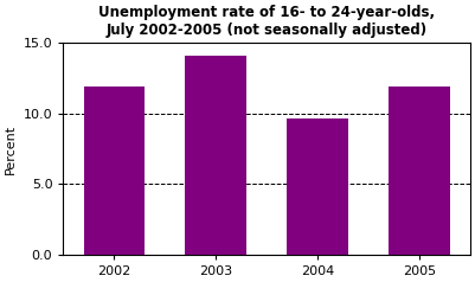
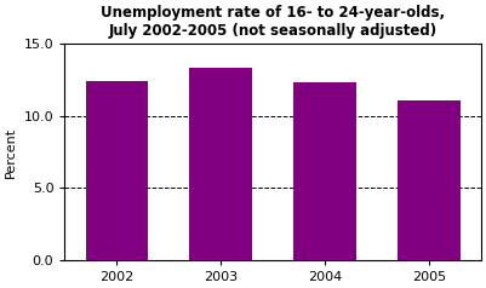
2002: 11.9 -> 12.4
2003: 14.1 -> 13.3
2004: 9.6 -> 12.3
2005: 11.9 -> 11.1
